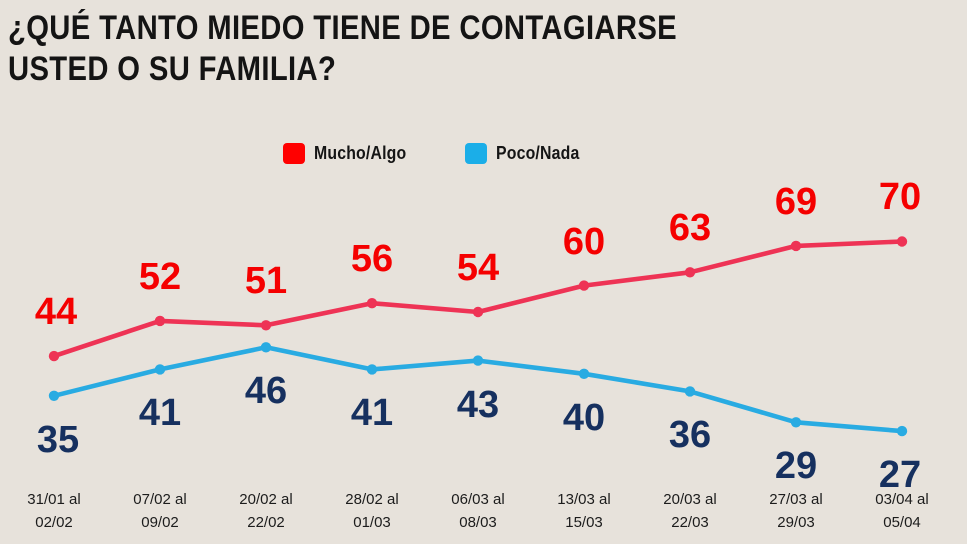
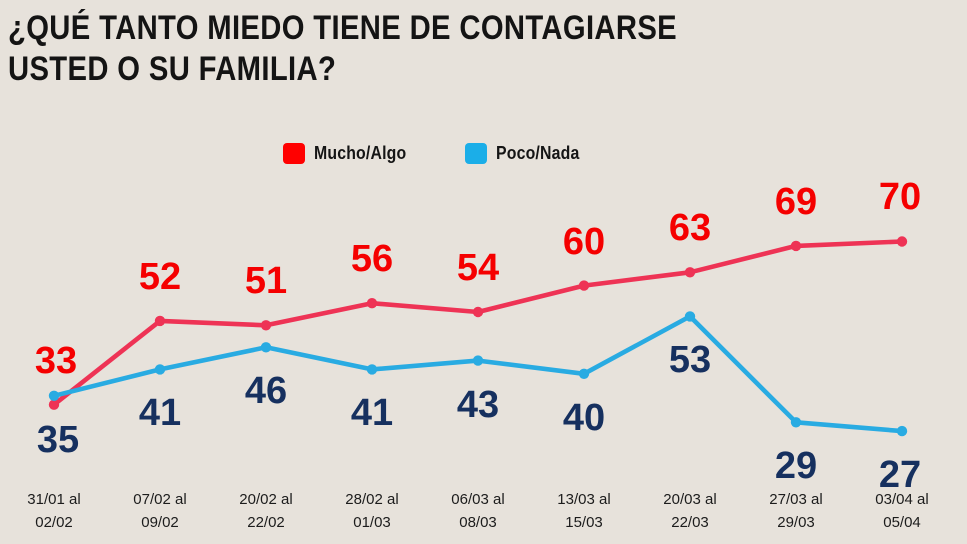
Mucho/Algo/31/01 al 02/02: 44 -> 33
Poco/Nada/20/03 al 22/03: 36 -> 53
